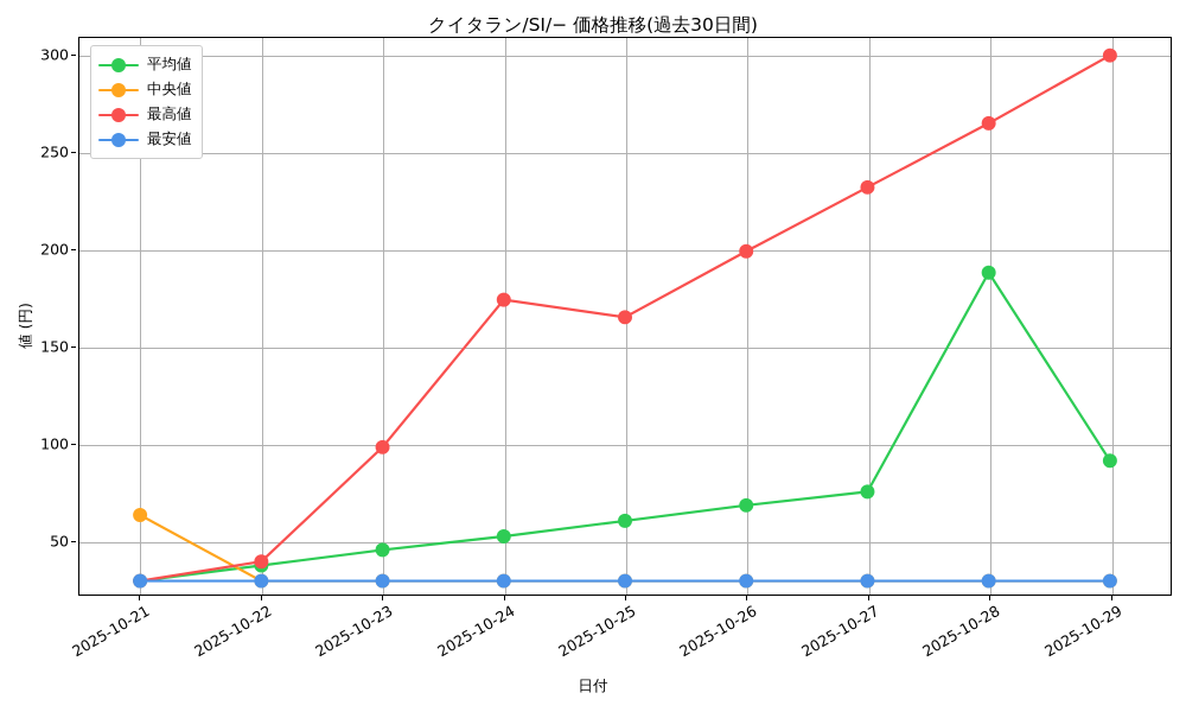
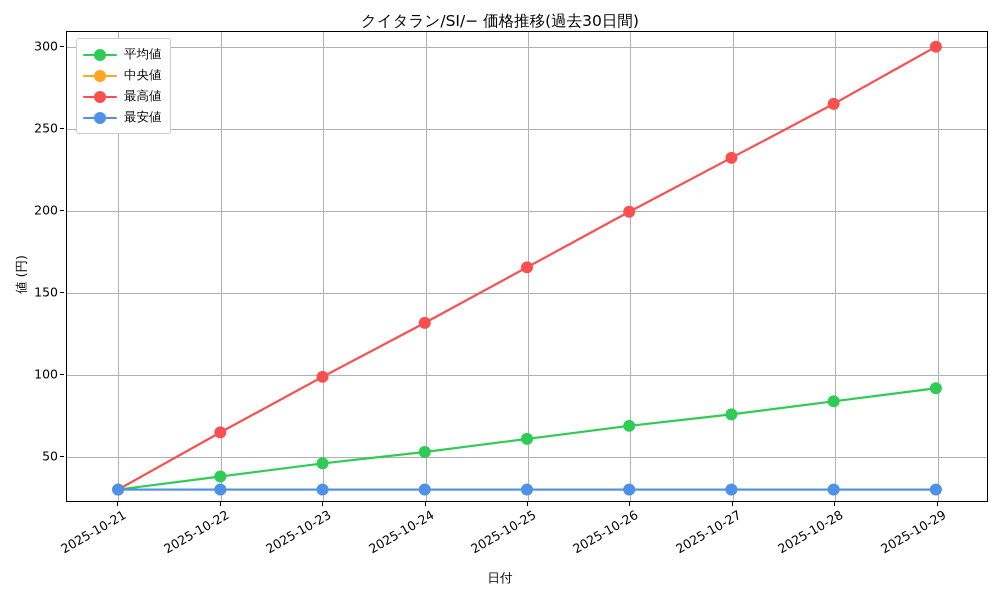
中央値/2025-10-21: 63 -> 29
最高値/2025-10-22: 39 -> 64
最高値/2025-10-24: 174 -> 131
平均値/2025-10-28: 188 -> 83
